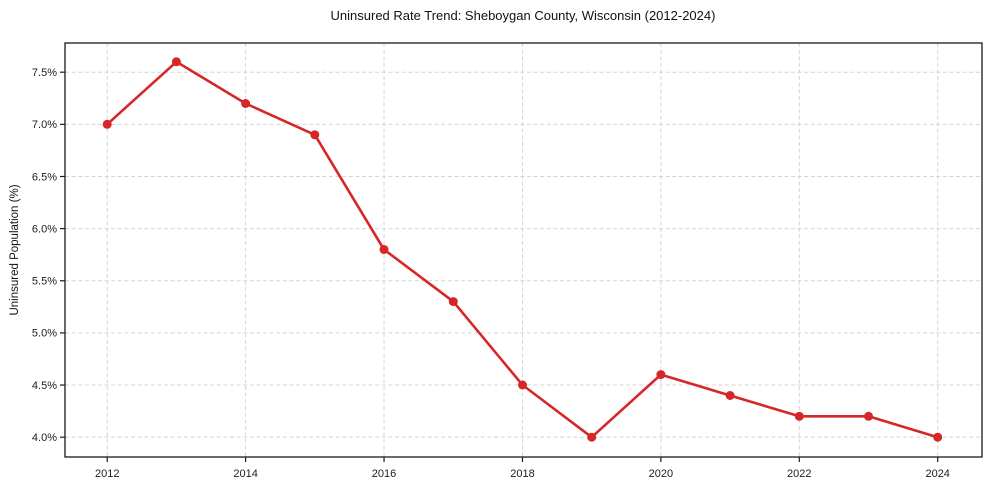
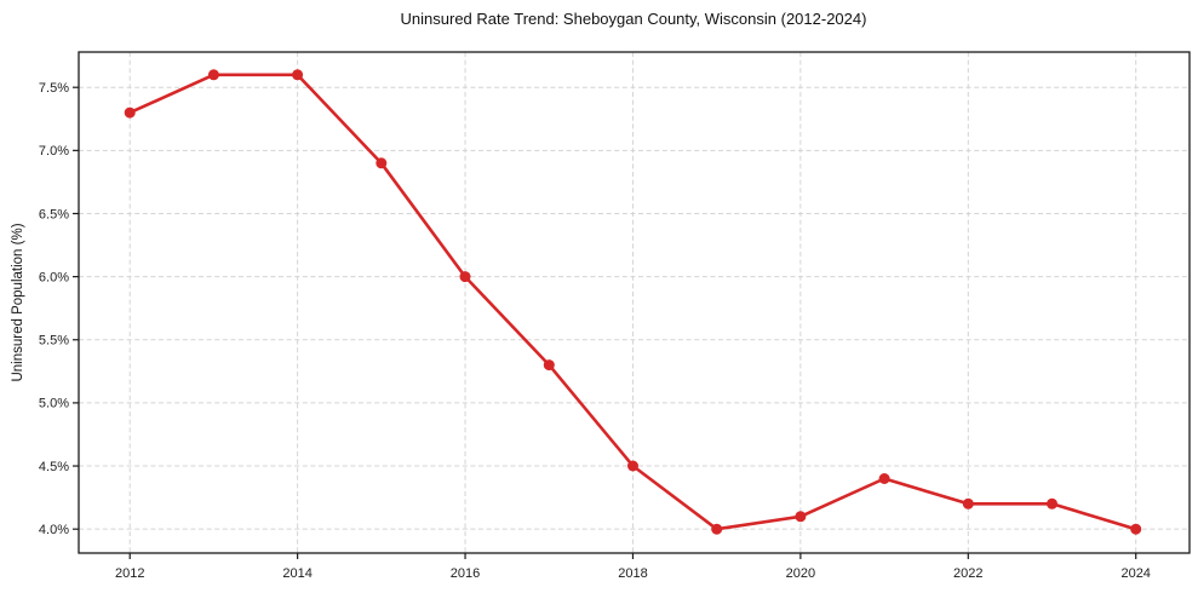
2012: 7.0% -> 7.3%
2014: 7.2% -> 7.6%
2016: 5.8% -> 6.0%
2020: 4.6% -> 4.1%
